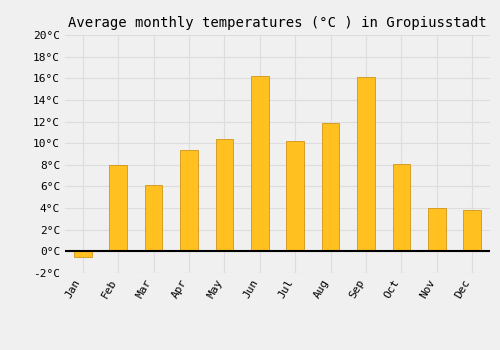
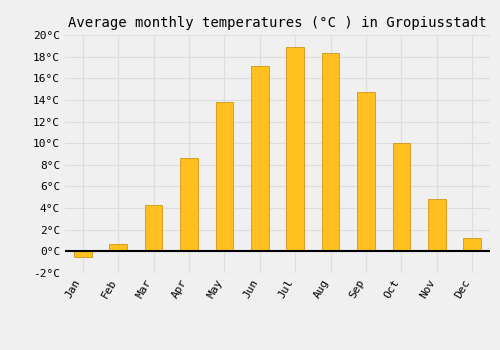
Feb: 8.0°C -> 0.7°C
Mar: 6.1°C -> 4.3°C
Apr: 9.4°C -> 8.6°C
May: 10.4°C -> 13.8°C
Jun: 16.2°C -> 17.1°C
Jul: 10.2°C -> 18.9°C
Aug: 11.9°C -> 18.3°C
Sep: 16.1°C -> 14.7°C
Oct: 8.1°C -> 10.0°C
Nov: 4.0°C -> 4.8°C
Dec: 3.8°C -> 1.2°C
